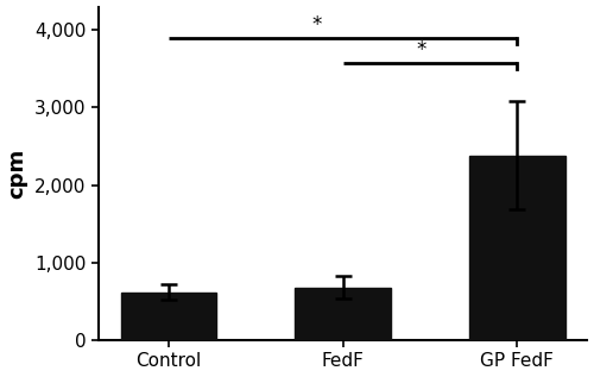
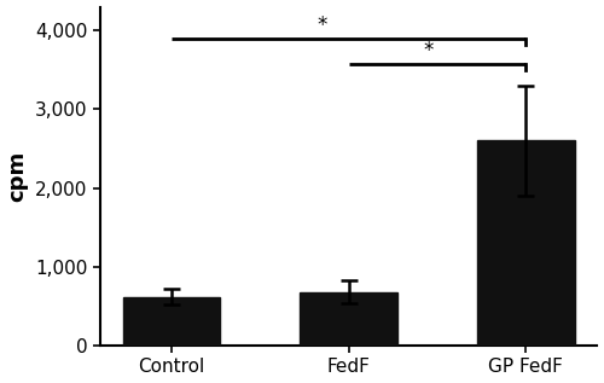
GP FedF: 2,380 -> 2,600
